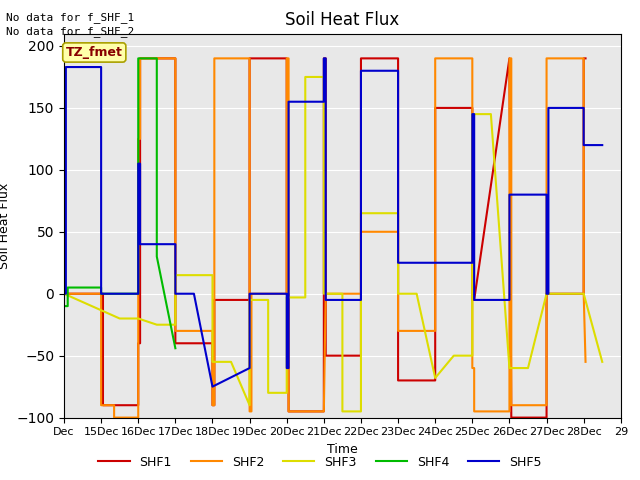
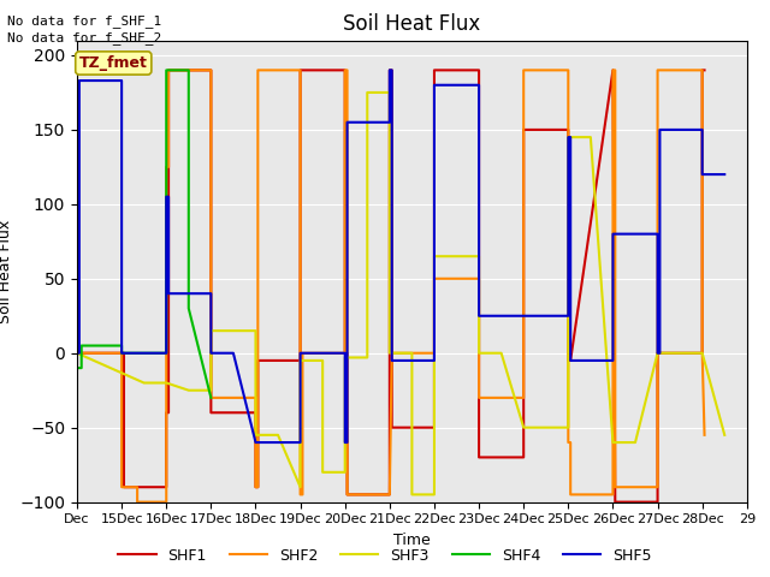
SHF4/17Dec: -44 -> -30
SHF5/18Dec: -75 -> -60
SHF3/24Dec: -68 -> -50
